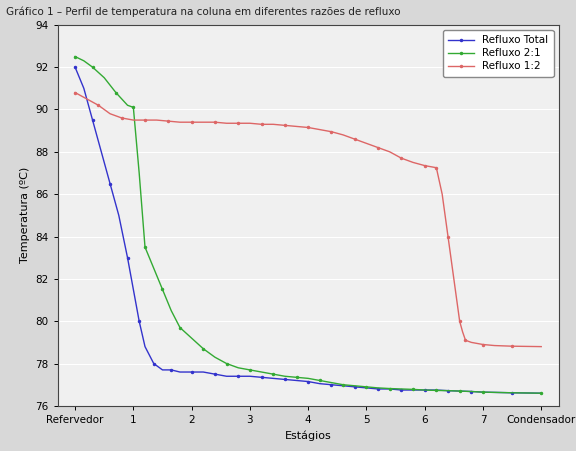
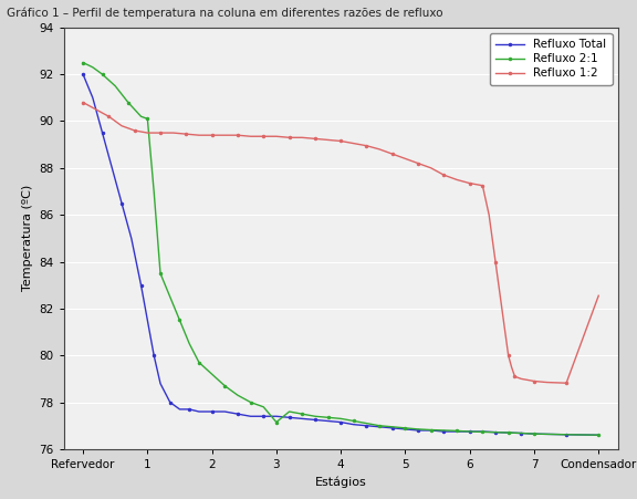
Refluxo 2:1/3: 77.70 -> 77.15
Refluxo 1:2/Condensador: 78.80 -> 82.55
